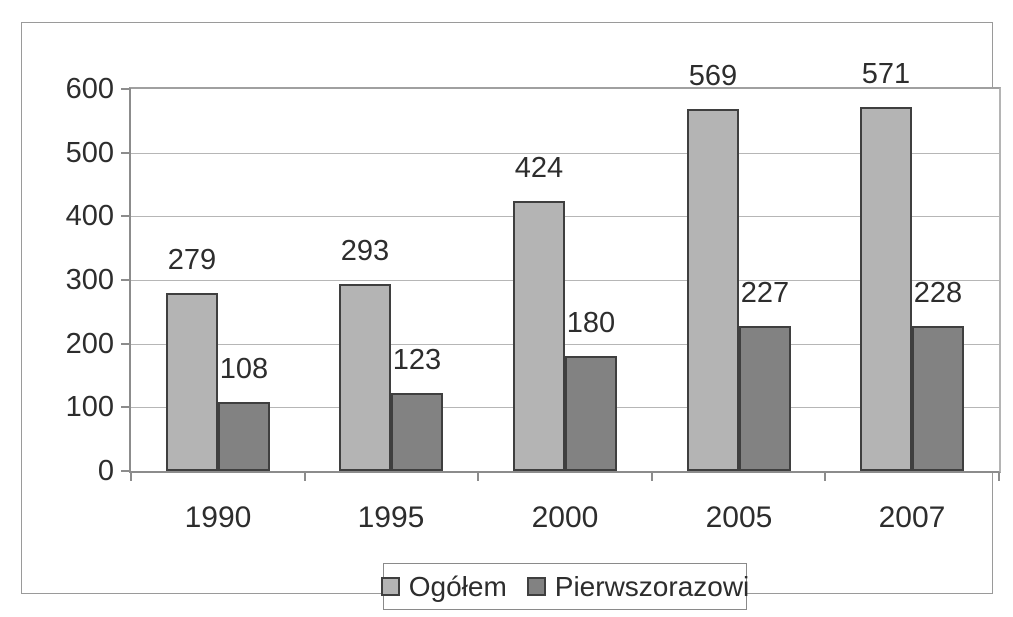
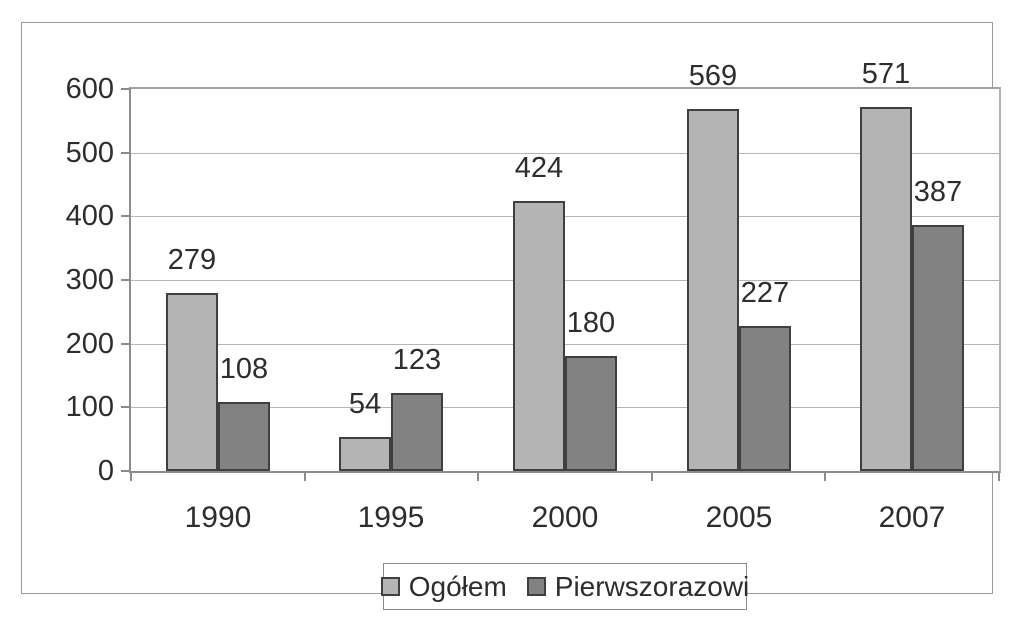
Ogółem/1995: 293 -> 54
Pierwszorazowi/2007: 228 -> 387
